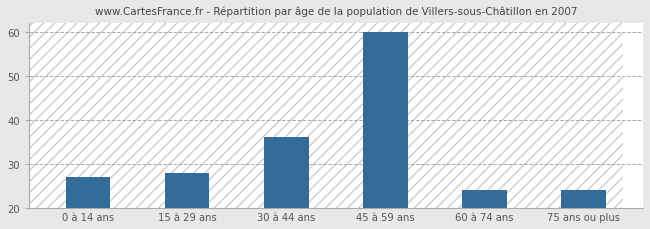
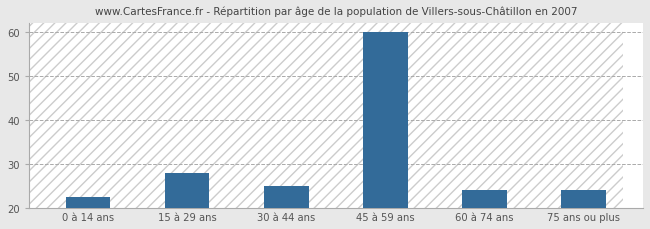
0 à 14 ans: 27.0 -> 22.5
30 à 44 ans: 36.0 -> 25.0
